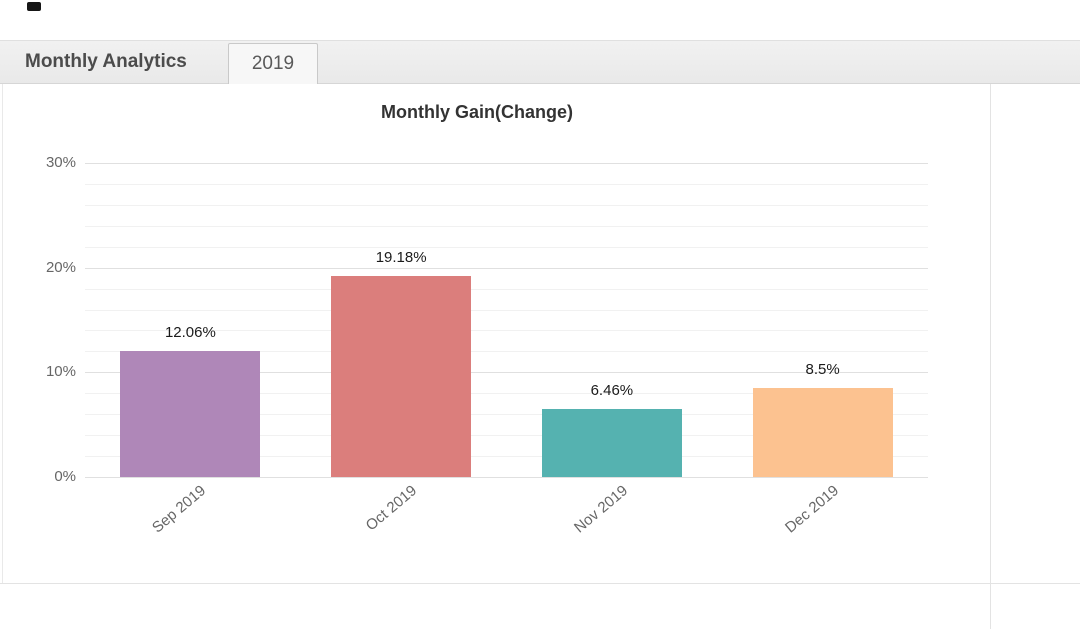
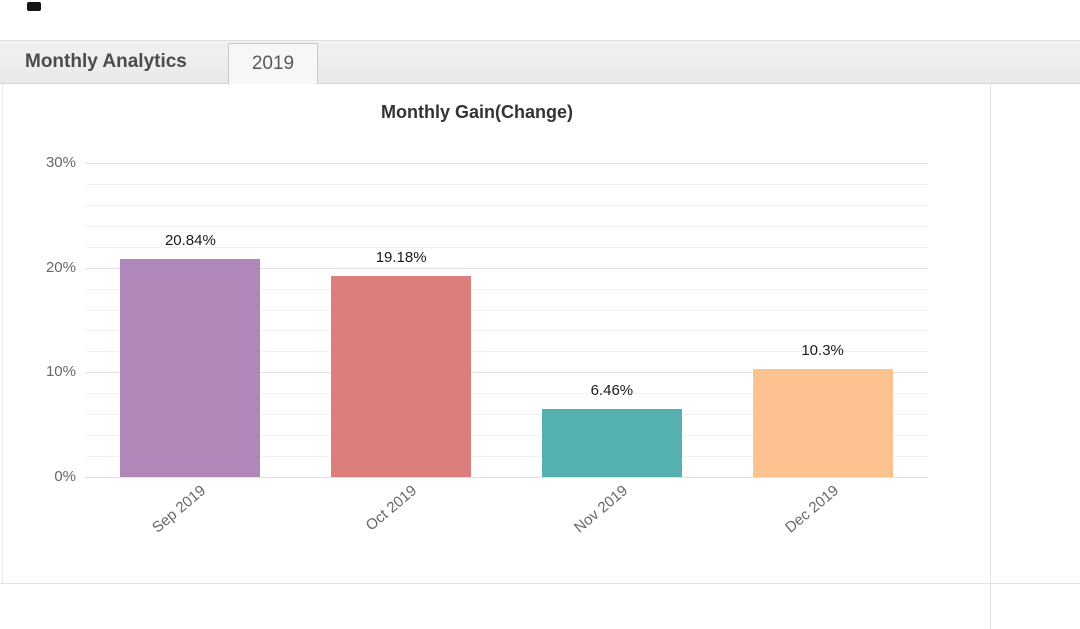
Sep 2019: 12.06% -> 20.84%
Dec 2019: 8.5% -> 10.3%
